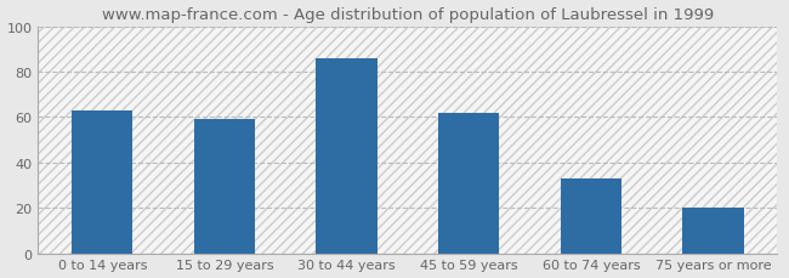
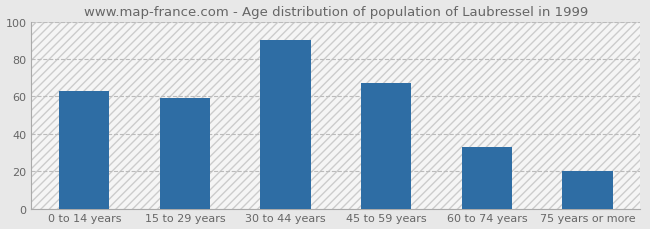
30 to 44 years: 86 -> 90
45 to 59 years: 62 -> 67
